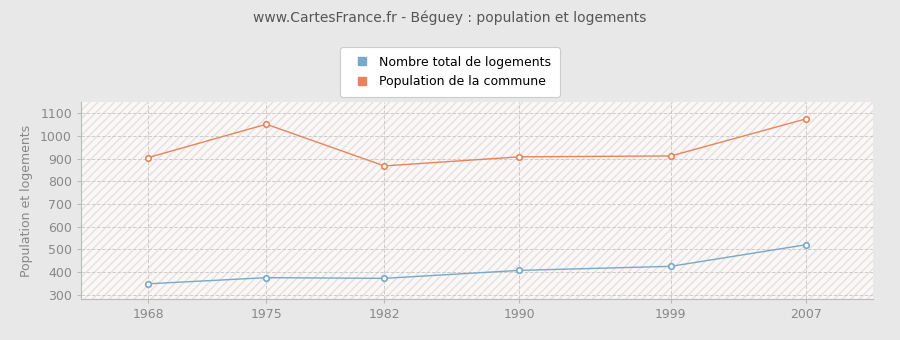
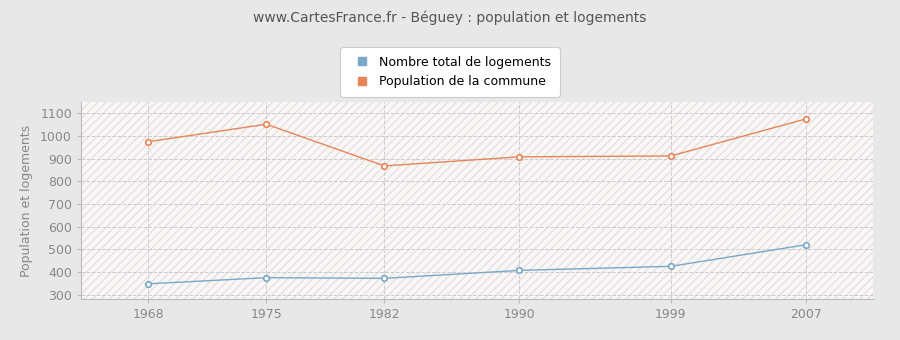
Population de la commune/1968: 905 -> 975
